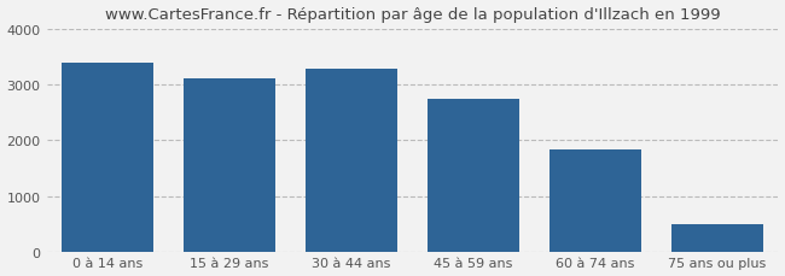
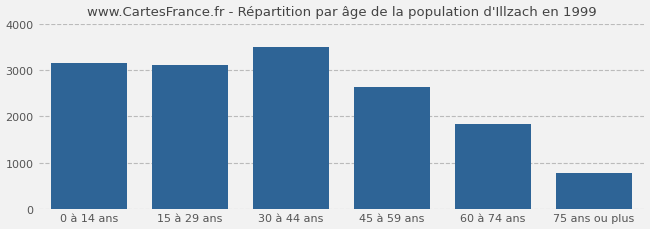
0 à 14 ans: 3400 -> 3150
30 à 44 ans: 3300 -> 3500
45 à 59 ans: 2750 -> 2630
75 ans ou plus: 500 -> 780
